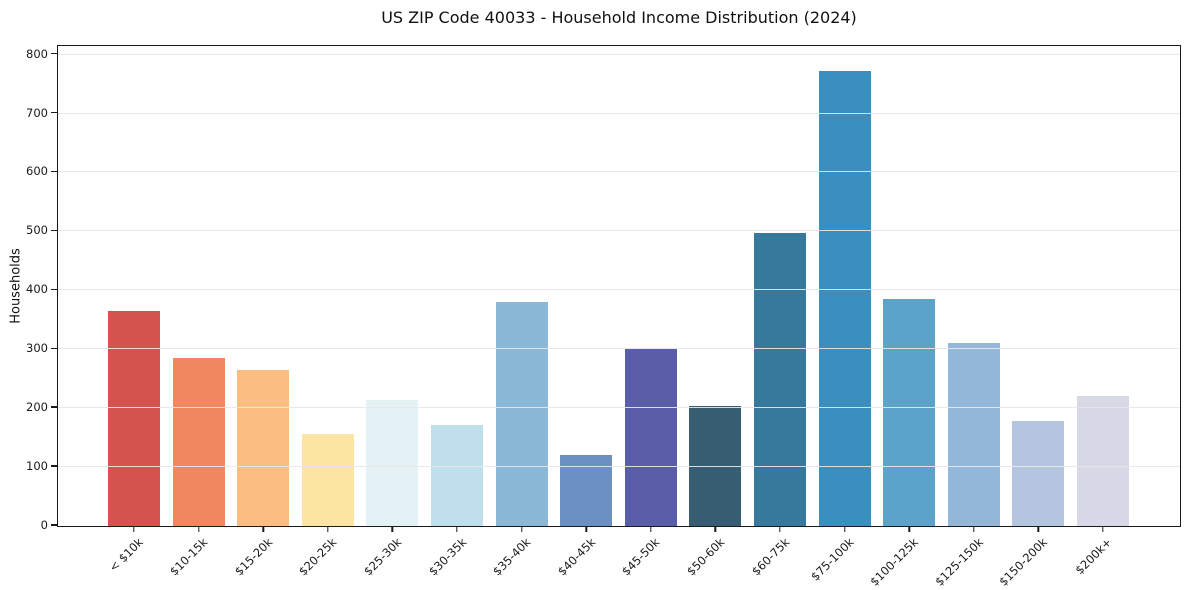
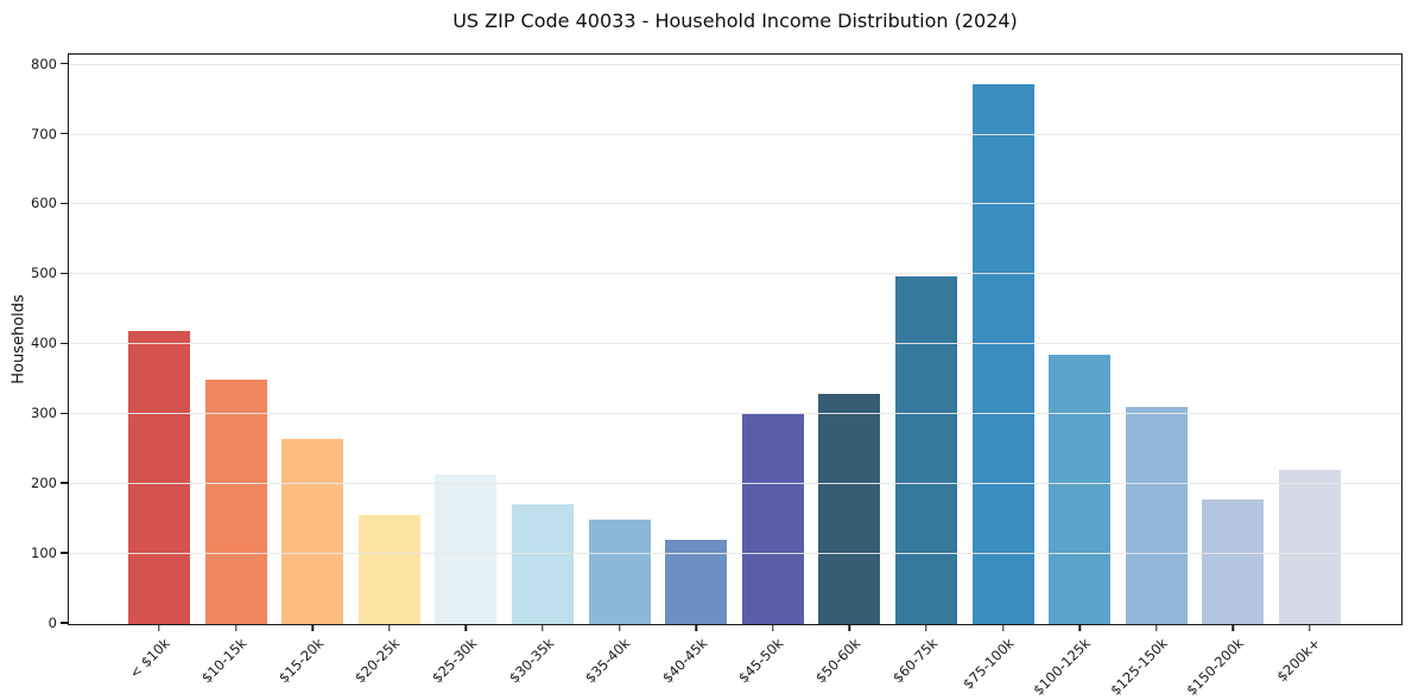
< $10k: 360 -> 420
$10-15k: 280 -> 350
$35-40k: 380 -> 150
$50-60k: 200 -> 330
